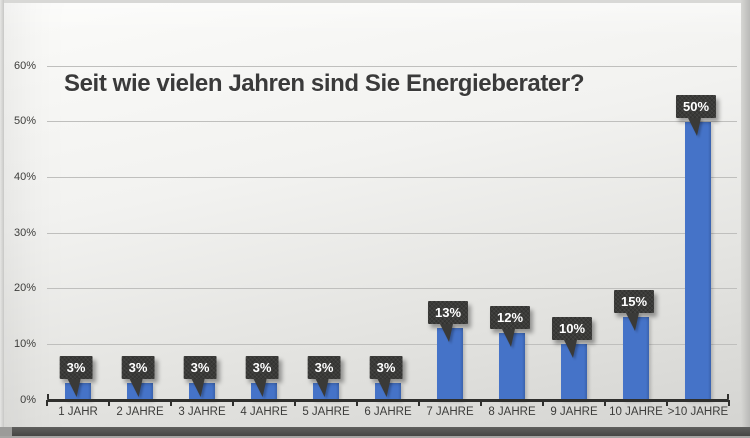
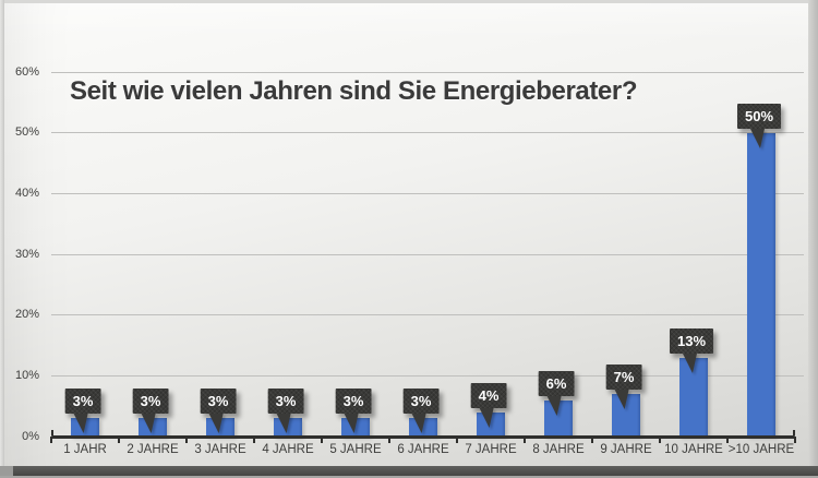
7 JAHRE: 13% -> 4%
8 JAHRE: 12% -> 6%
9 JAHRE: 10% -> 7%
10 JAHRE: 15% -> 13%
